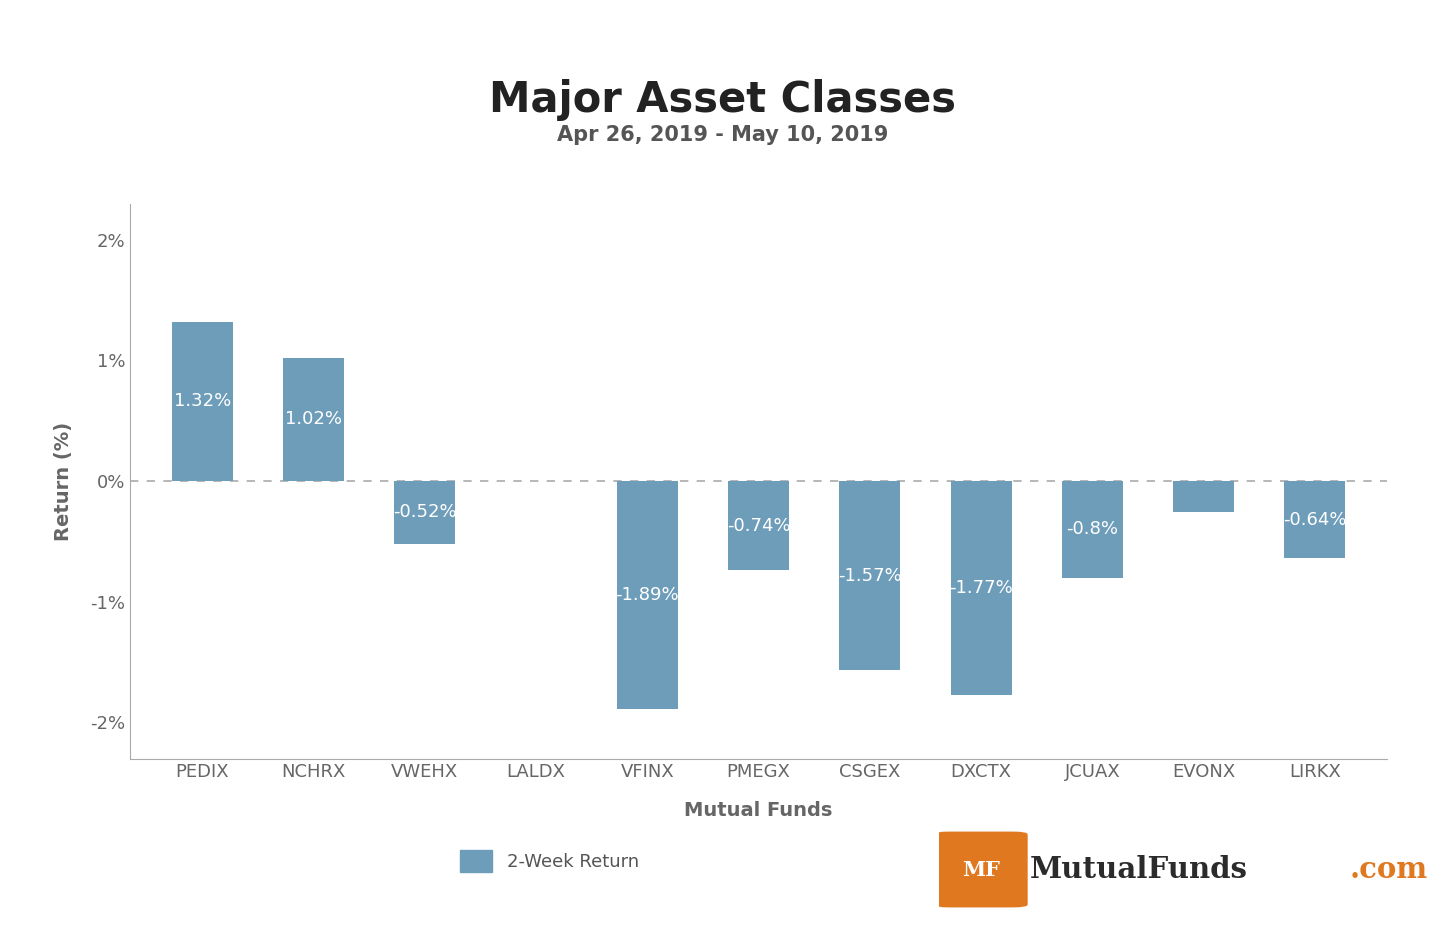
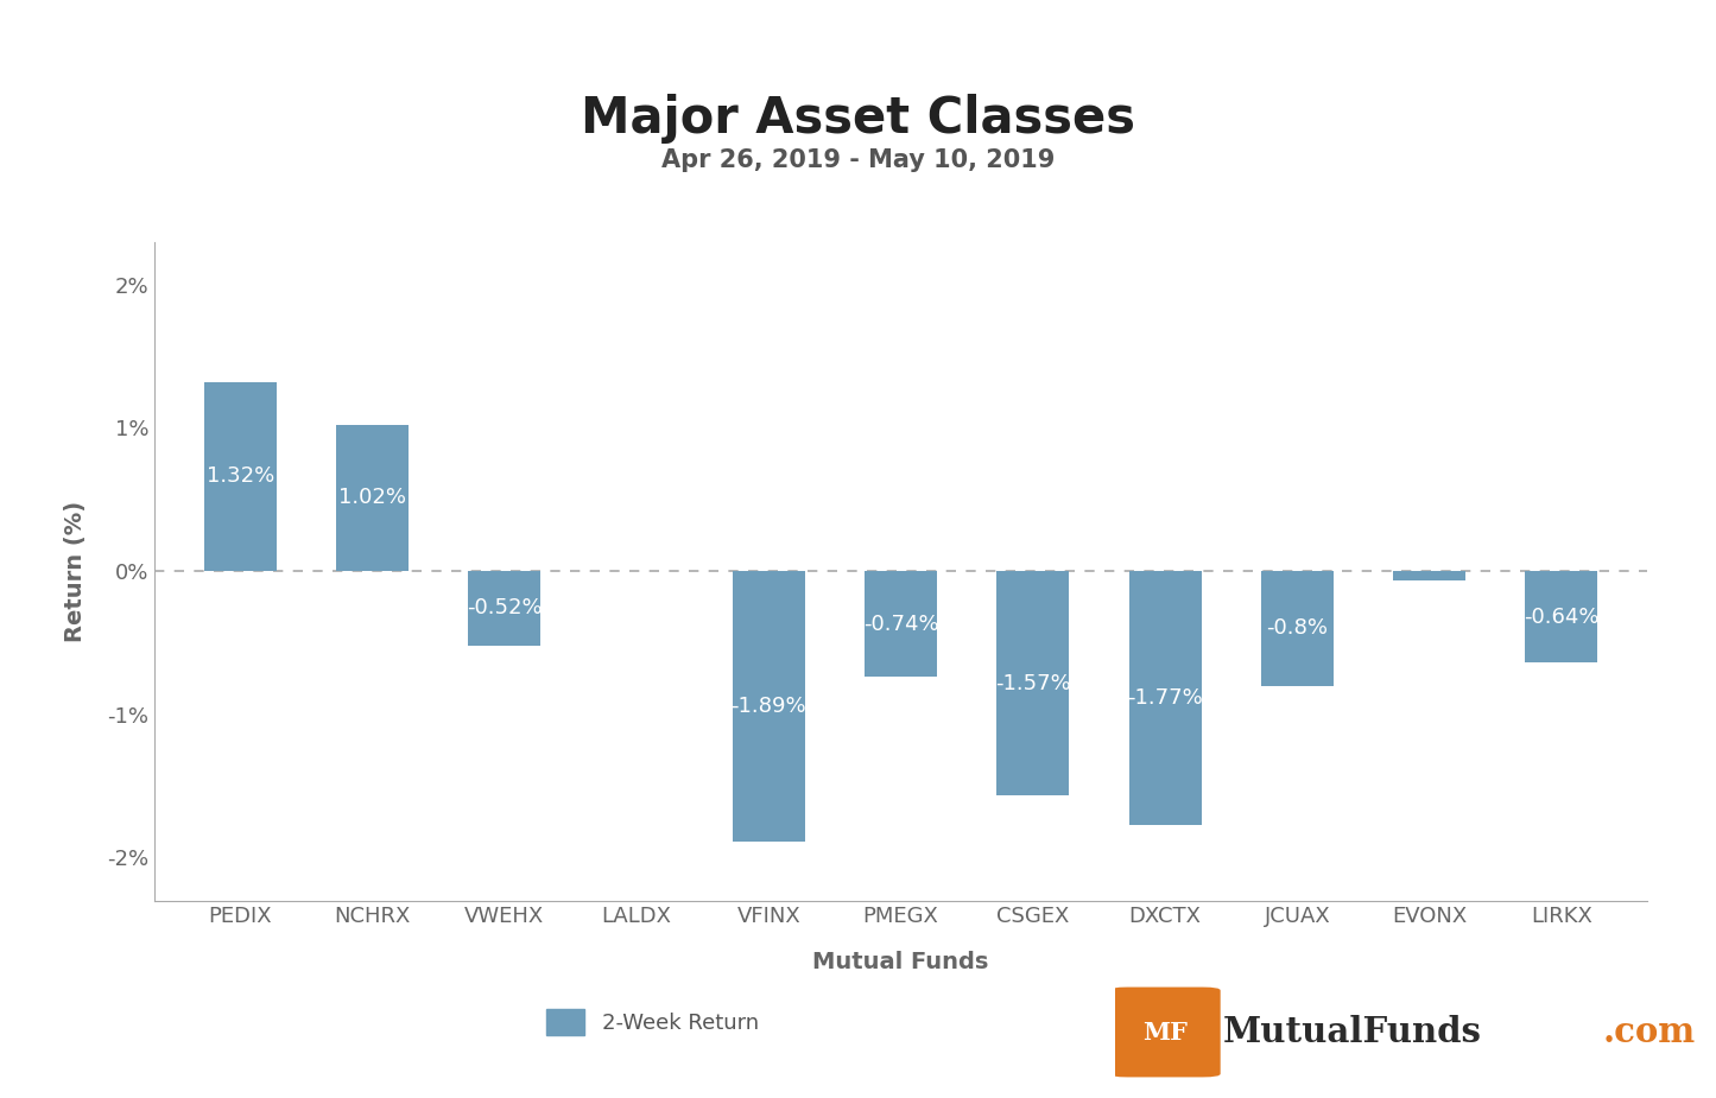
EVONX: -0.26% -> -0.07%
